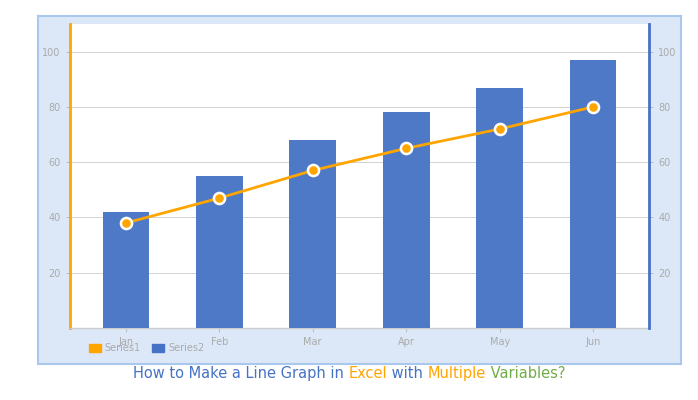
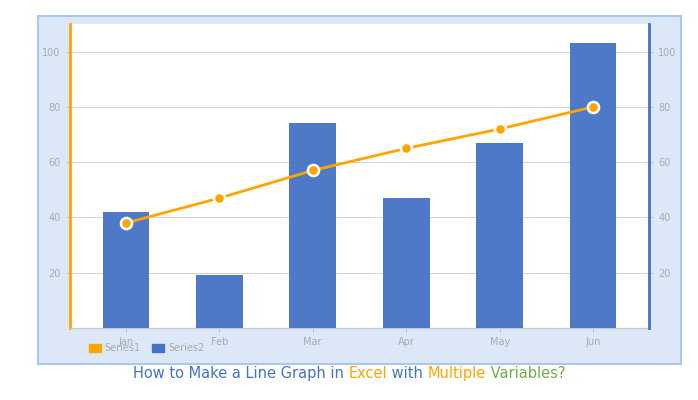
Series2/Feb: 55 -> 19
Series2/Mar: 68 -> 74
Series2/Apr: 78 -> 47
Series2/May: 87 -> 67
Series2/Jun: 97 -> 103
